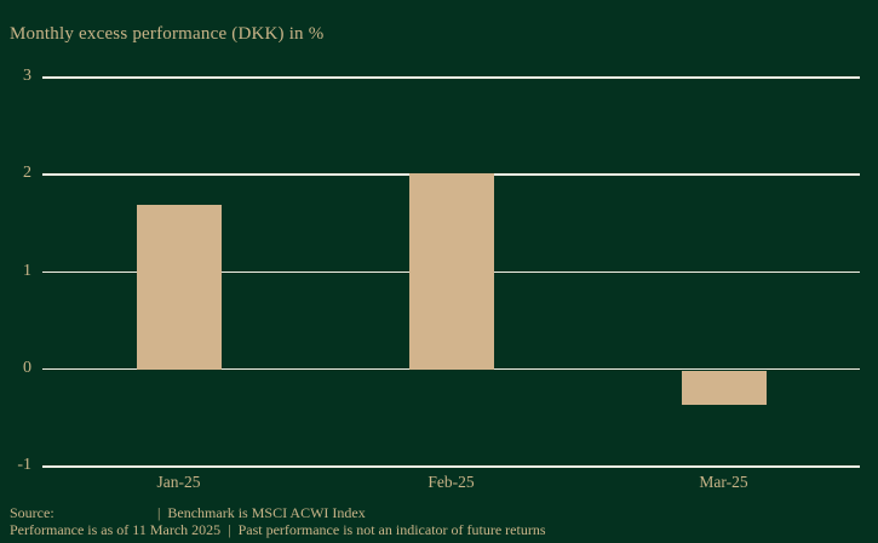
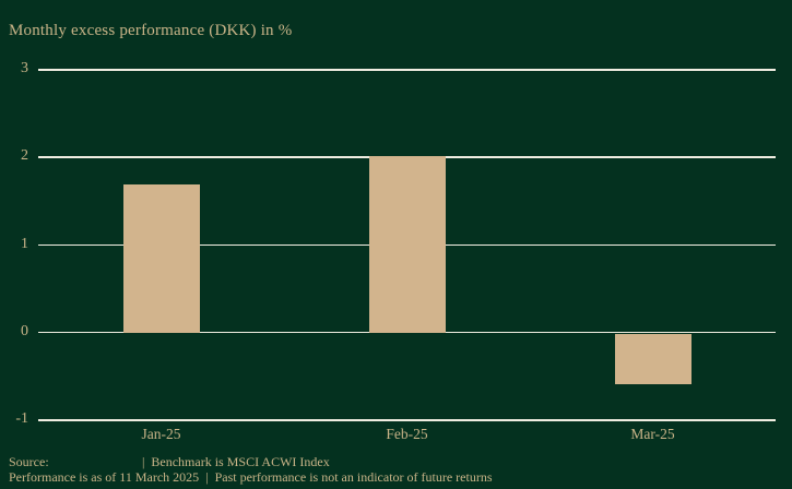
Mar-25: -0.4 -> -0.6
